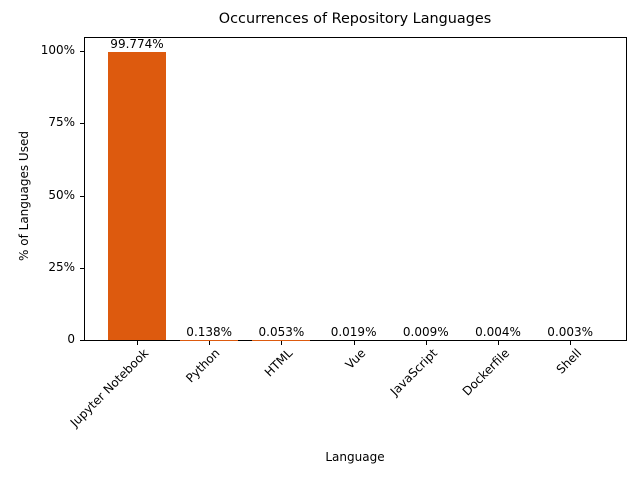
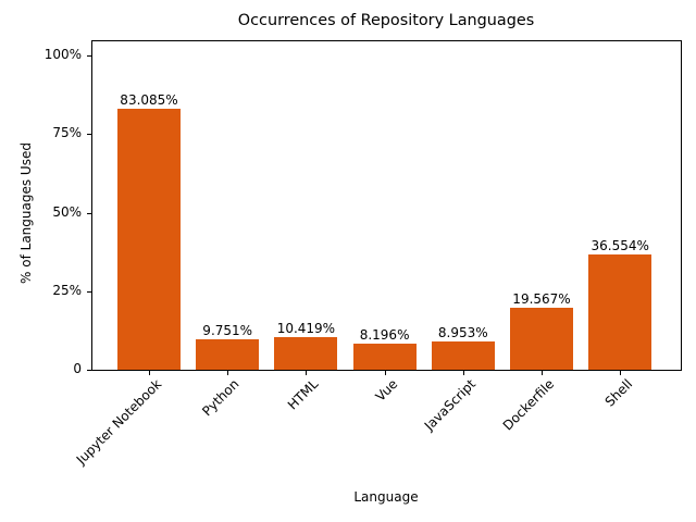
Jupyter Notebook: 99.774% -> 83.085%
Python: 0.138% -> 9.751%
HTML: 0.053% -> 10.419%
Vue: 0.019% -> 8.196%
JavaScript: 0.009% -> 8.953%
Dockerfile: 0.004% -> 19.567%
Shell: 0.003% -> 36.554%
